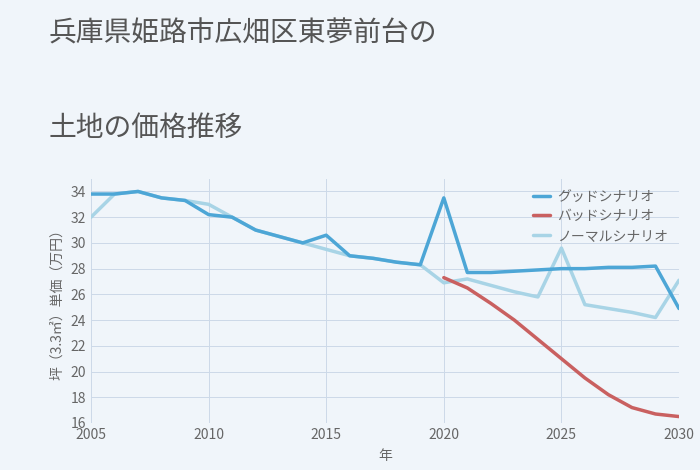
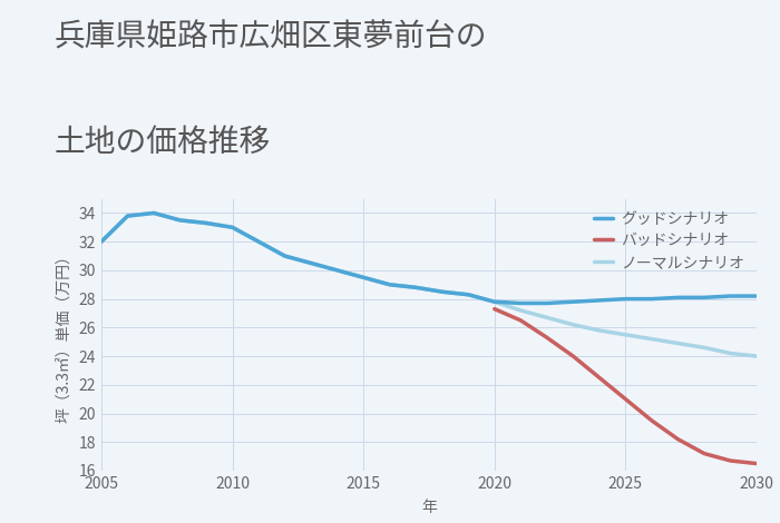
グッドシナリオ/2005: 33.8 -> 32.0
グッドシナリオ/2010: 32.2 -> 33.0
グッドシナリオ/2015: 30.6 -> 29.5
グッドシナリオ/2020: 33.5 -> 27.8
ノーマルシナリオ/2020: 26.9 -> 27.8
ノーマルシナリオ/2025: 29.6 -> 25.5
グッドシナリオ/2030: 24.9 -> 28.2
ノーマルシナリオ/2030: 27.1 -> 24.0
